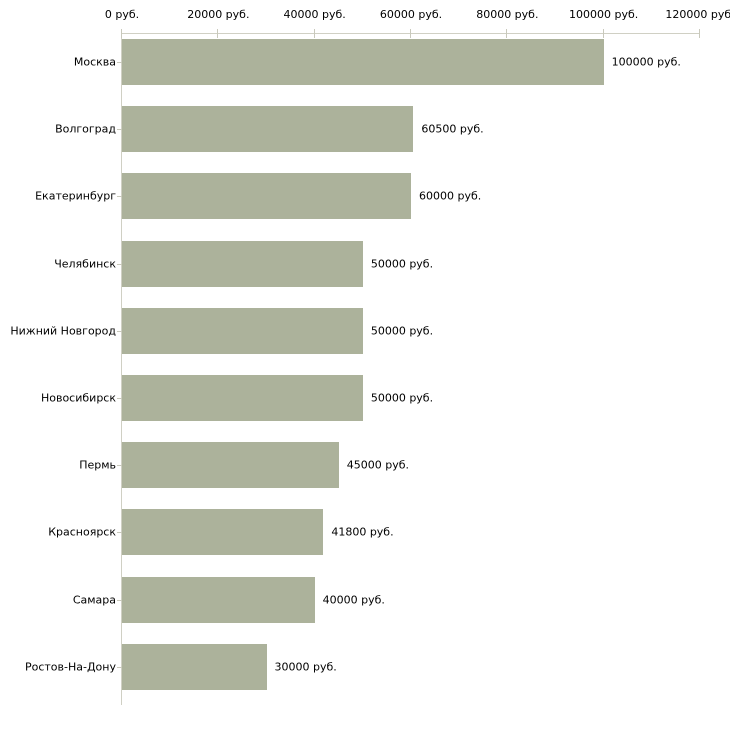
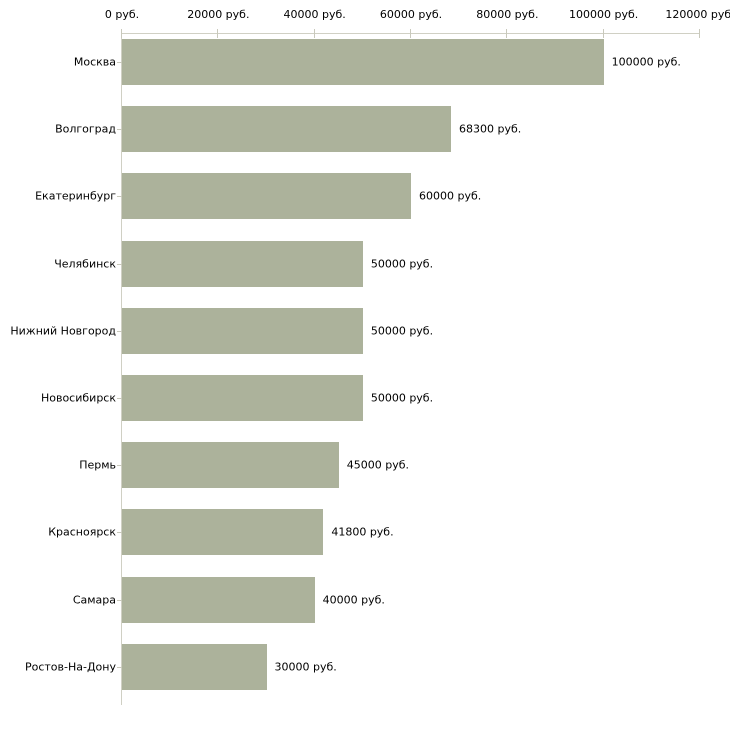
Волгоград: 60500 -> 68300
